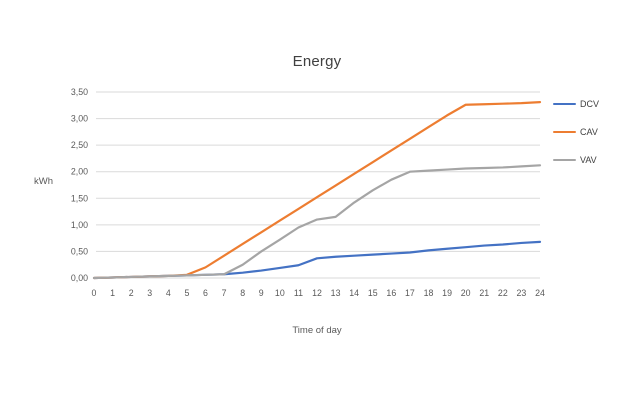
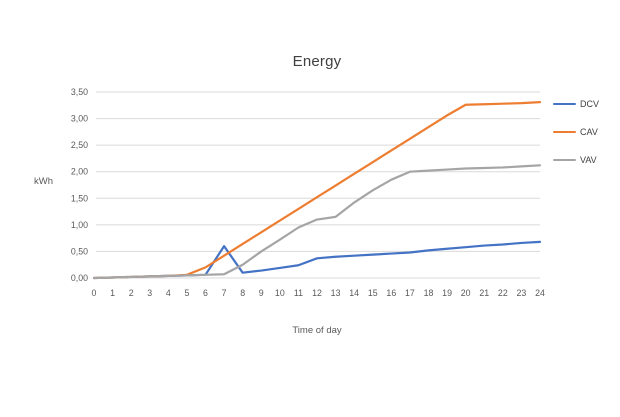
DCV/7: 0,1 -> 0,6
